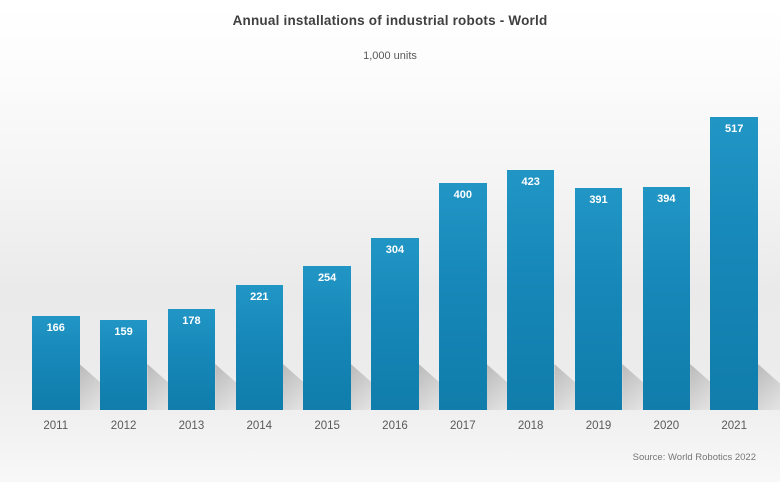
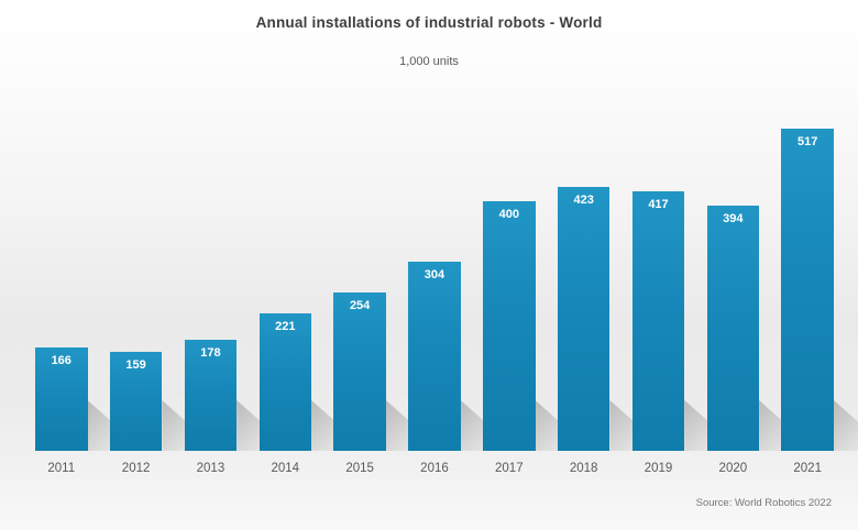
2019: 391 -> 417
